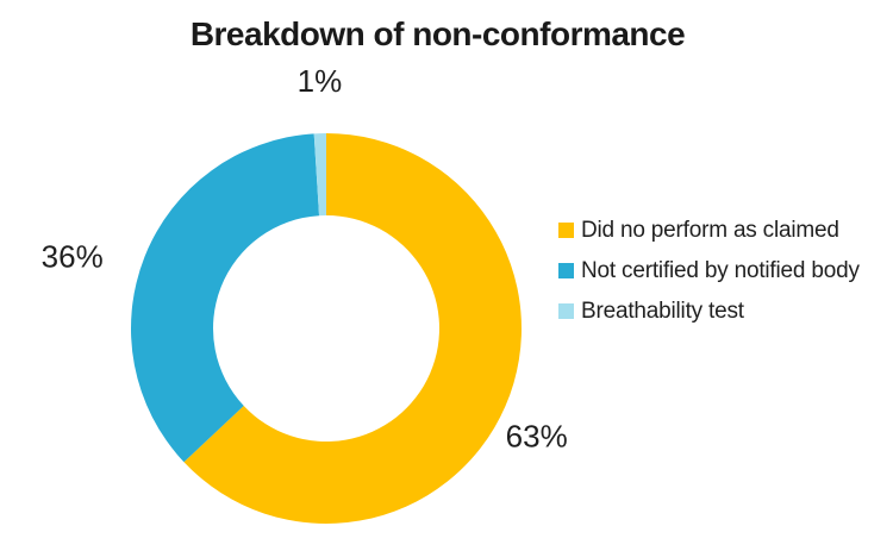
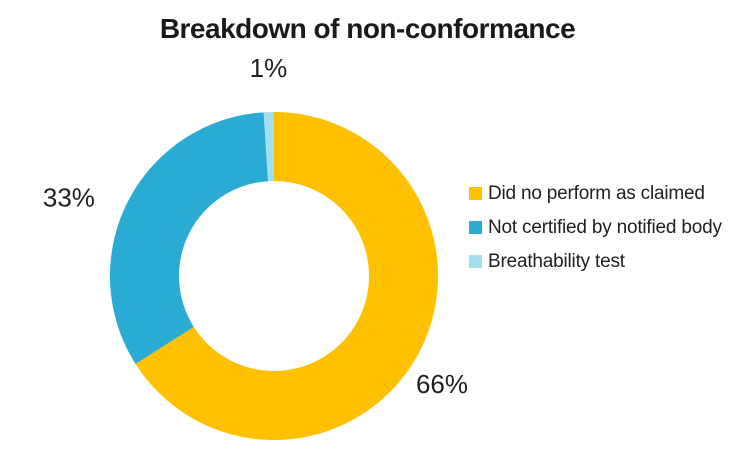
Did no perform as claimed: 63% -> 66%
Not certified by notified body: 36% -> 33%
